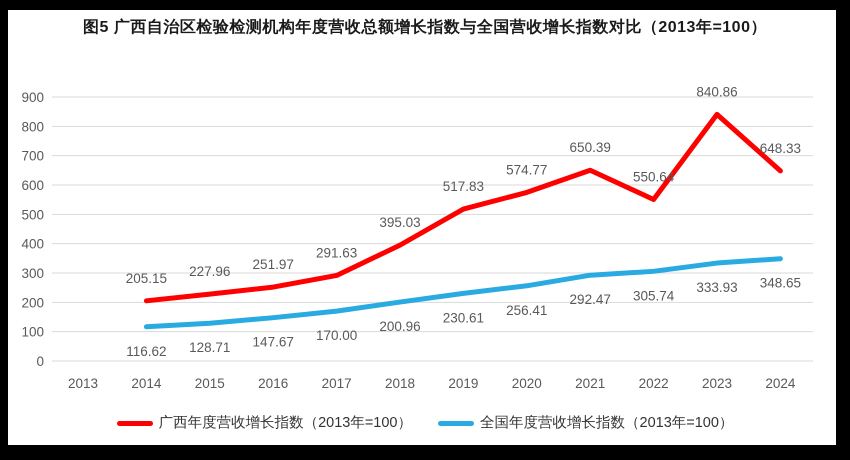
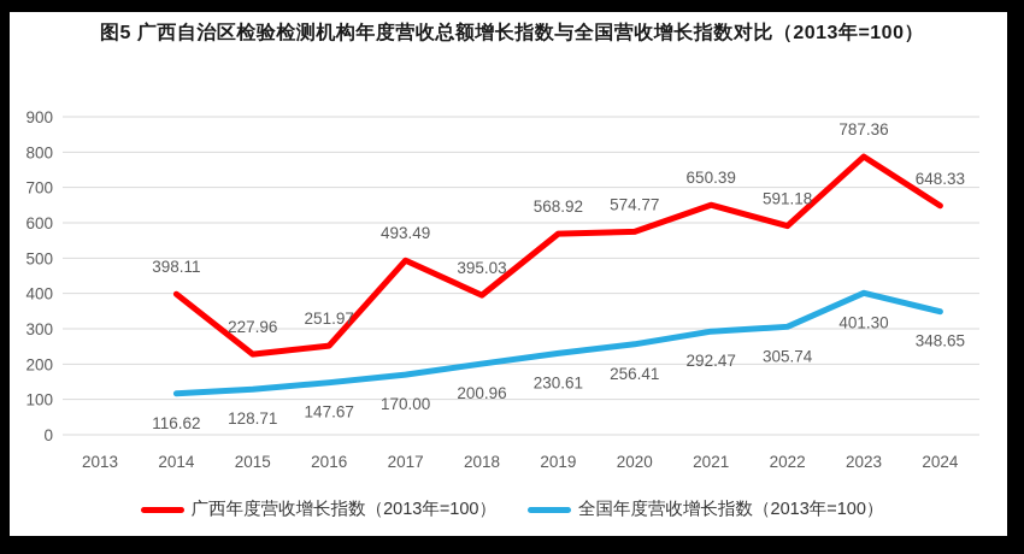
广西年度营收增长指数（2013年=100）/2014: 205.15 -> 398.11
广西年度营收增长指数（2013年=100）/2017: 291.63 -> 493.49
广西年度营收增长指数（2013年=100）/2019: 517.83 -> 568.92
广西年度营收增长指数（2013年=100）/2022: 550.64 -> 591.18
广西年度营收增长指数（2013年=100）/2023: 840.86 -> 787.36
全国年度营收增长指数（2013年=100）/2023: 333.93 -> 401.30
